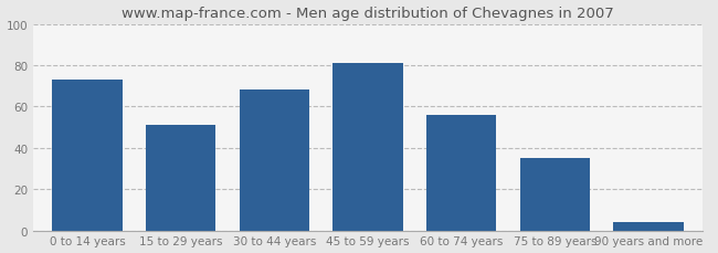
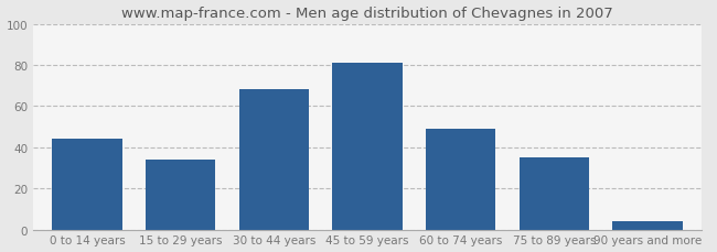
0 to 14 years: 73 -> 44
15 to 29 years: 51 -> 34
60 to 74 years: 56 -> 49
